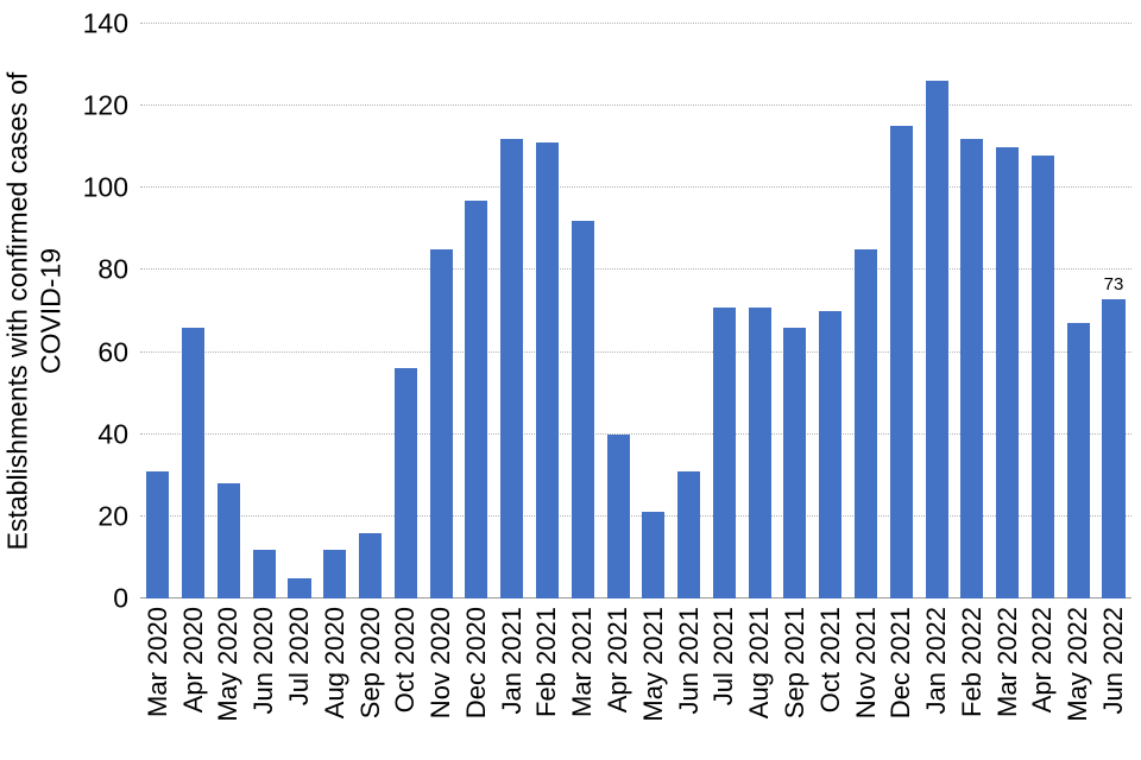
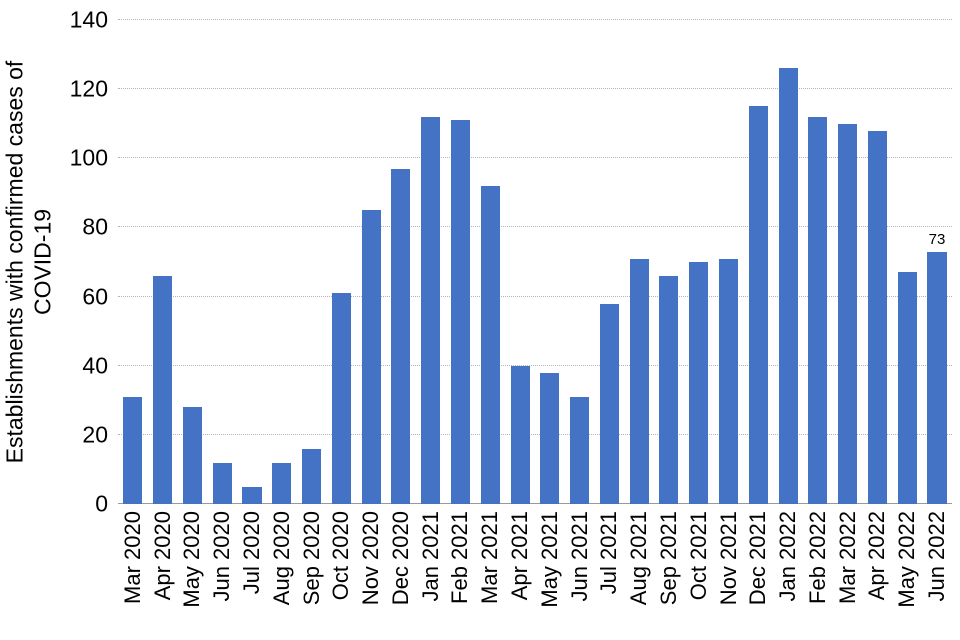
Oct 2020: 56 -> 61
May 2021: 21 -> 38
Jul 2021: 71 -> 58
Nov 2021: 85 -> 71
